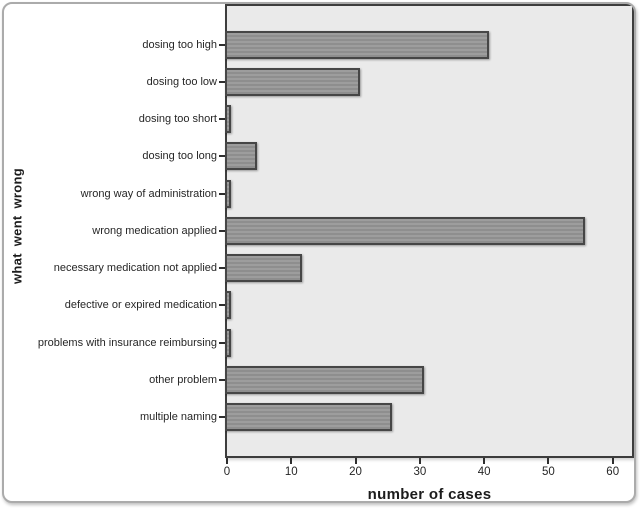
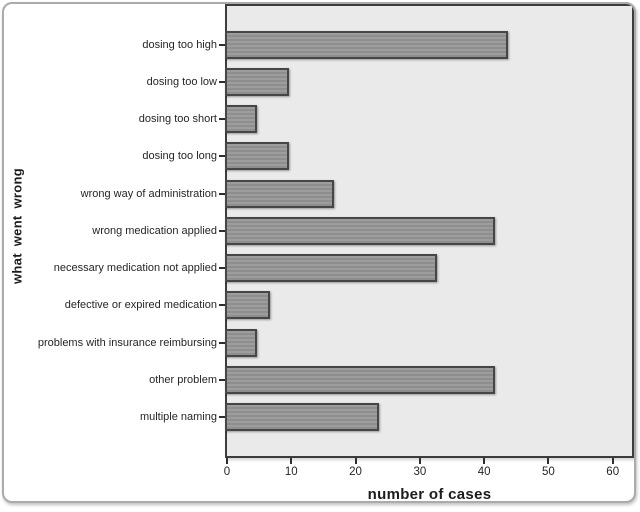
dosing too high: 41 -> 44
dosing too low: 21 -> 10
dosing too short: 1 -> 5
dosing too long: 5 -> 10
wrong way of administration: 1 -> 17
wrong medication applied: 56 -> 42
necessary medication not applied: 12 -> 33
defective or expired medication: 1 -> 7
problems with insurance reimbursing: 1 -> 5
other problem: 31 -> 42
multiple naming: 26 -> 24
